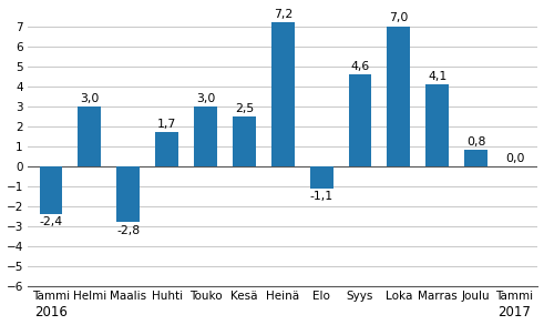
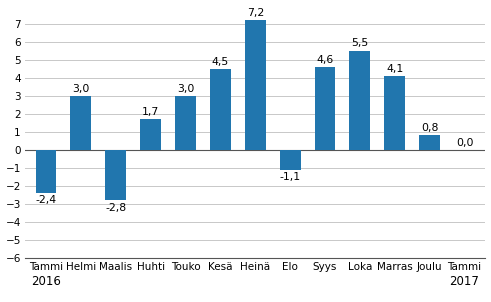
Kesä: 2,5 -> 4,5
Loka: 7,0 -> 5,5
